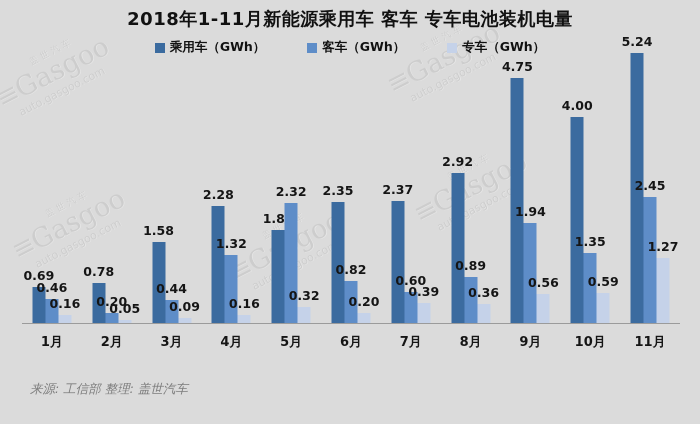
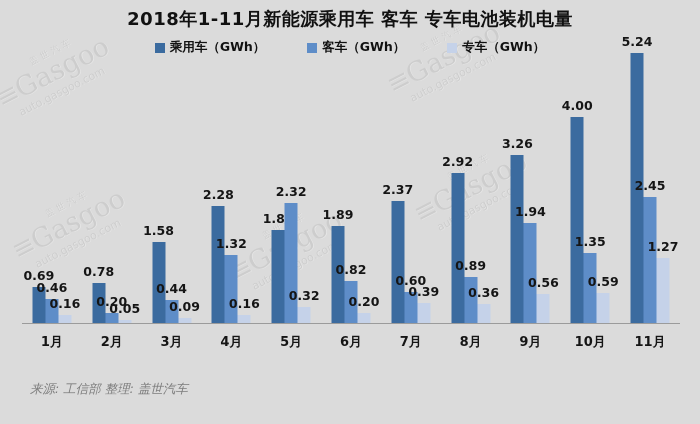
乘用车（GWh）/6月: 2.35 -> 1.89
乘用车（GWh）/9月: 4.75 -> 3.26
